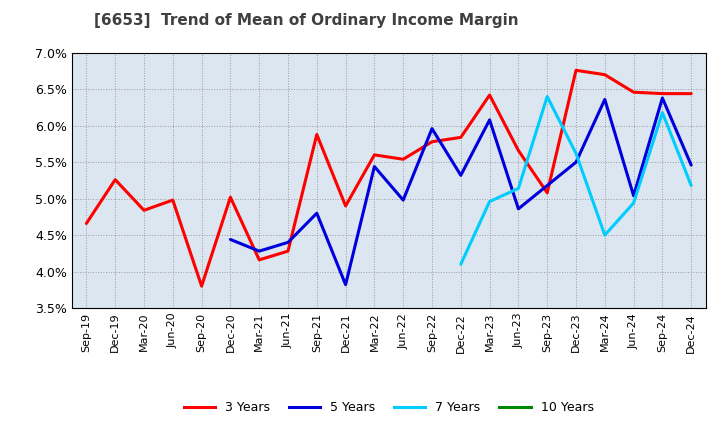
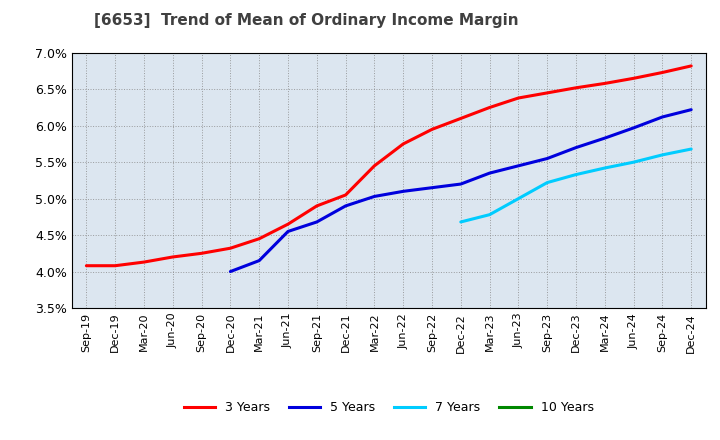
3 Years/Sep-19: 4.66% -> 4.08%
3 Years/Dec-19: 5.26% -> 4.08%
3 Years/Mar-20: 4.84% -> 4.13%
3 Years/Jun-20: 4.98% -> 4.20%
3 Years/Sep-20: 3.80% -> 4.25%
3 Years/Dec-20: 5.02% -> 4.32%
5 Years/Dec-20: 4.44% -> 4.00%
3 Years/Mar-21: 4.16% -> 4.45%
5 Years/Mar-21: 4.28% -> 4.15%
3 Years/Jun-21: 4.28% -> 4.65%
5 Years/Jun-21: 4.40% -> 4.55%
3 Years/Sep-21: 5.88% -> 4.90%
5 Years/Sep-21: 4.80% -> 4.68%
3 Years/Dec-21: 4.90% -> 5.05%
5 Years/Dec-21: 3.82% -> 4.90%
3 Years/Mar-22: 5.60% -> 5.45%
5 Years/Mar-22: 5.44% -> 5.03%
3 Years/Jun-22: 5.54% -> 5.75%
5 Years/Jun-22: 4.98% -> 5.10%
3 Years/Sep-22: 5.78% -> 5.95%
5 Years/Sep-22: 5.96% -> 5.15%
3 Years/Dec-22: 5.84% -> 6.10%
5 Years/Dec-22: 5.32% -> 5.20%
7 Years/Dec-22: 4.10% -> 4.68%
3 Years/Mar-23: 6.42% -> 6.25%
5 Years/Mar-23: 6.08% -> 5.35%
7 Years/Mar-23: 4.96% -> 4.78%
3 Years/Jun-23: 5.66% -> 6.38%
5 Years/Jun-23: 4.86% -> 5.45%
7 Years/Jun-23: 5.14% -> 5.00%
3 Years/Sep-23: 5.08% -> 6.45%
5 Years/Sep-23: 5.18% -> 5.55%
7 Years/Sep-23: 6.40% -> 5.22%
3 Years/Dec-23: 6.76% -> 6.52%
5 Years/Dec-23: 5.50% -> 5.70%
7 Years/Dec-23: 5.62% -> 5.33%
3 Years/Mar-24: 6.70% -> 6.58%
5 Years/Mar-24: 6.36% -> 5.83%
7 Years/Mar-24: 4.50% -> 5.42%
3 Years/Jun-24: 6.46% -> 6.65%
5 Years/Jun-24: 5.04% -> 5.97%
7 Years/Jun-24: 4.94% -> 5.50%
3 Years/Sep-24: 6.44% -> 6.73%
5 Years/Sep-24: 6.38% -> 6.12%
7 Years/Sep-24: 6.18% -> 5.60%
3 Years/Dec-24: 6.44% -> 6.82%
5 Years/Dec-24: 5.46% -> 6.22%
7 Years/Dec-24: 5.18% -> 5.68%
